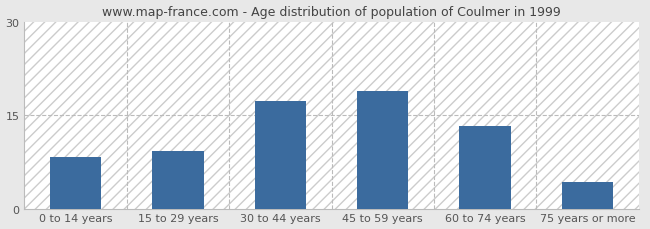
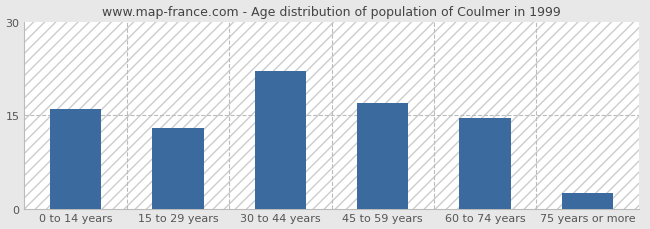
0 to 14 years: 8.2 -> 16.0
15 to 29 years: 9.2 -> 13.0
30 to 44 years: 17.2 -> 22.0
45 to 59 years: 18.8 -> 17.0
60 to 74 years: 13.2 -> 14.5
75 years or more: 4.2 -> 2.5
